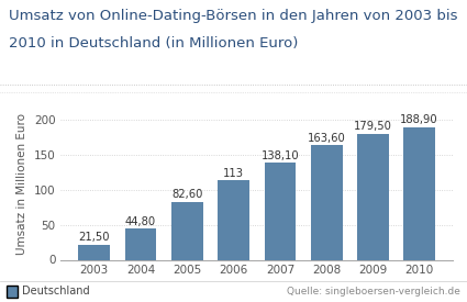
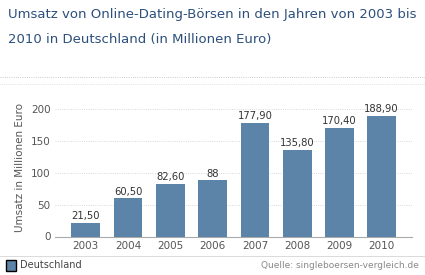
2004: 44,80 -> 60,50
2006: 113 -> 88
2007: 138,10 -> 177,90
2008: 163,60 -> 135,80
2009: 179,50 -> 170,40
